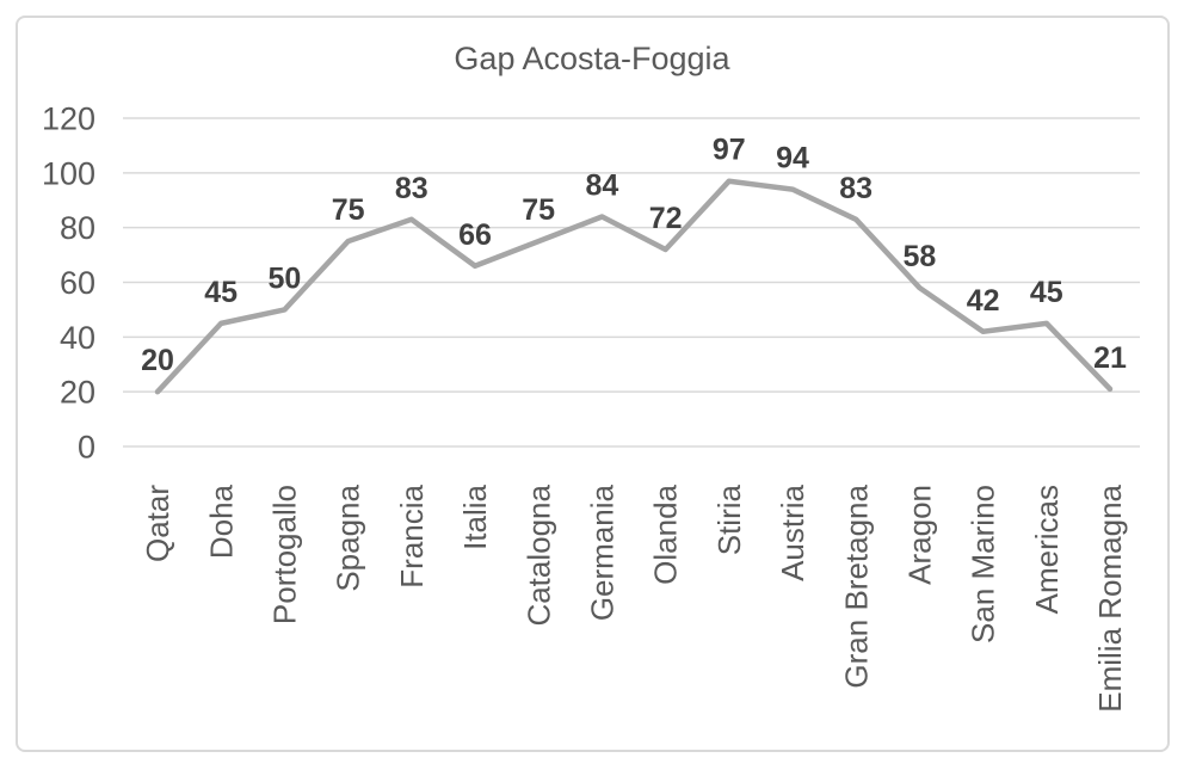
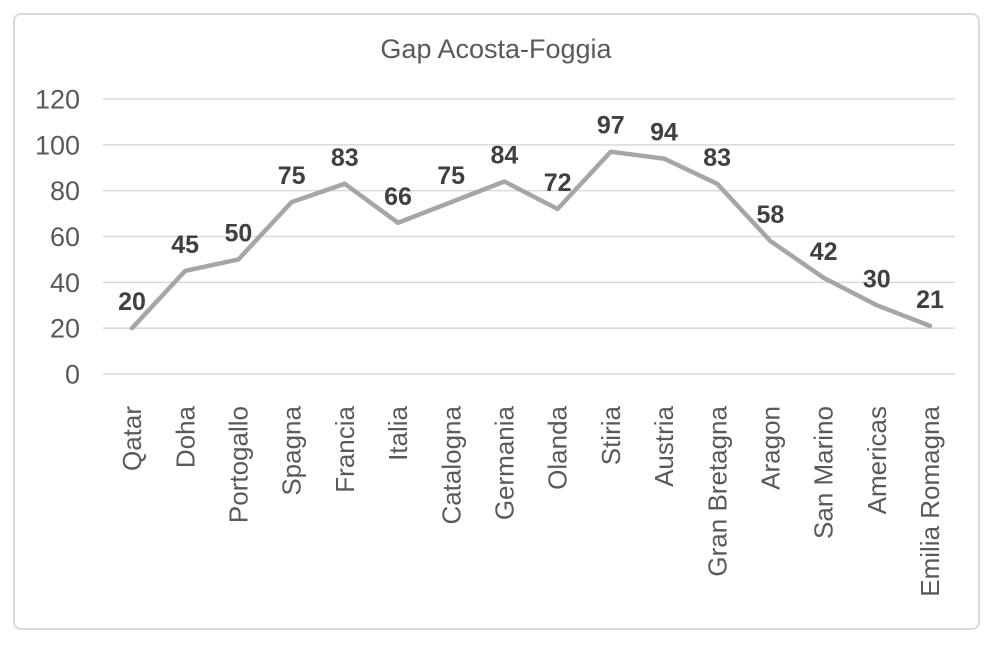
Americas: 45 -> 30
